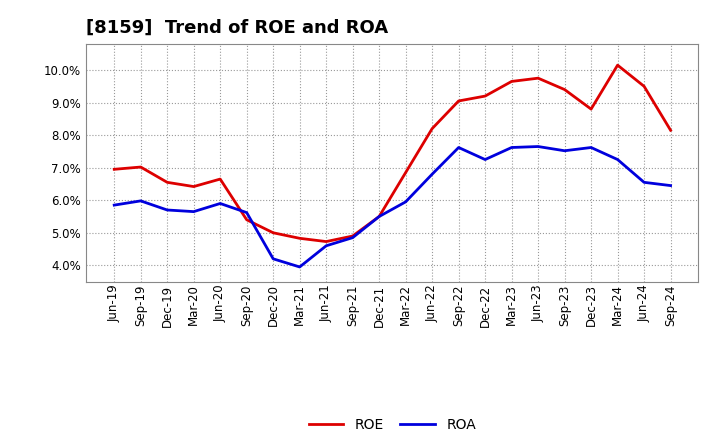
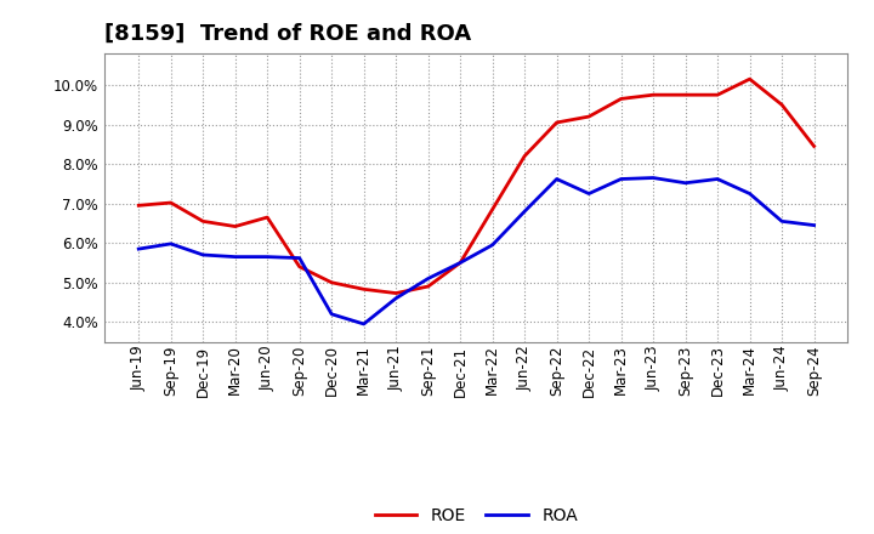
ROA/Jun-20: 5.90% -> 5.65%
ROA/Sep-21: 4.85% -> 5.10%
ROE/Sep-23: 9.40% -> 9.75%
ROE/Dec-23: 8.80% -> 9.75%
ROE/Sep-24: 8.15% -> 8.45%
